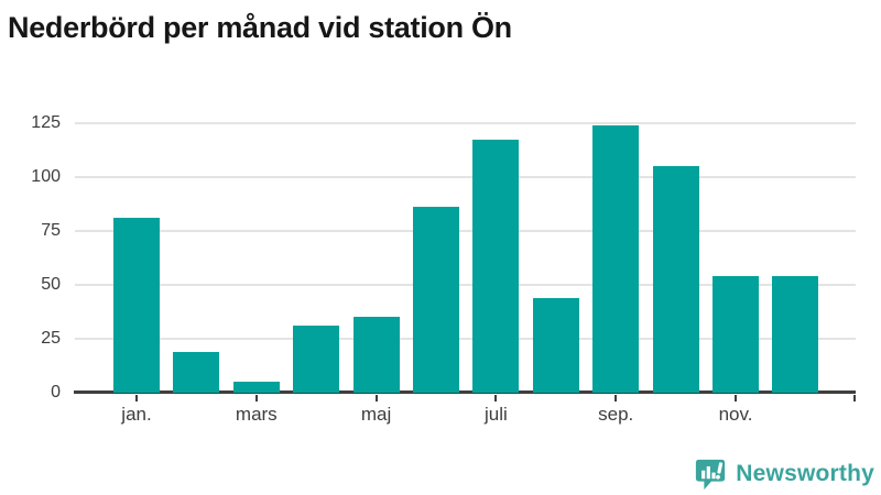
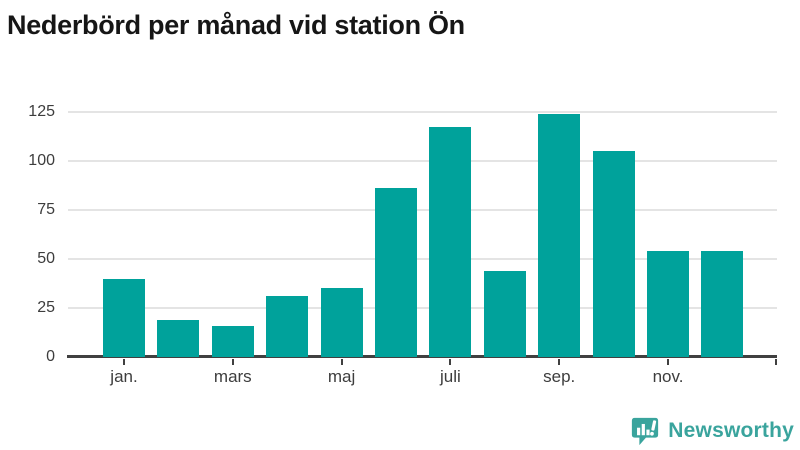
jan.: 81 -> 40
mars: 5 -> 16
